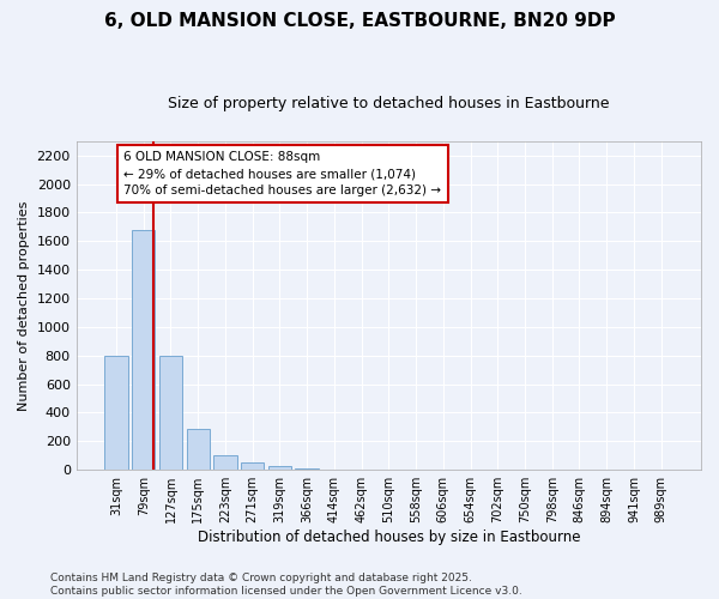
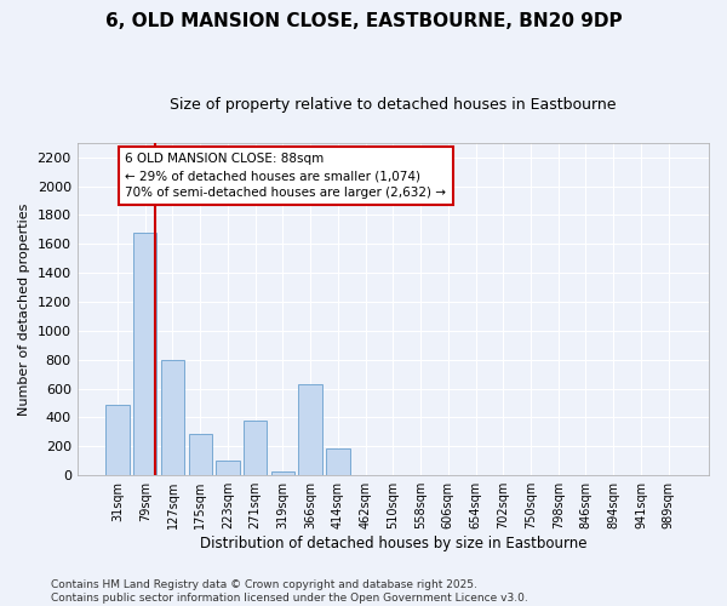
31sqm: 800 -> 490
271sqm: 60 -> 380
366sqm: 10 -> 630
414sqm: 0 -> 190
